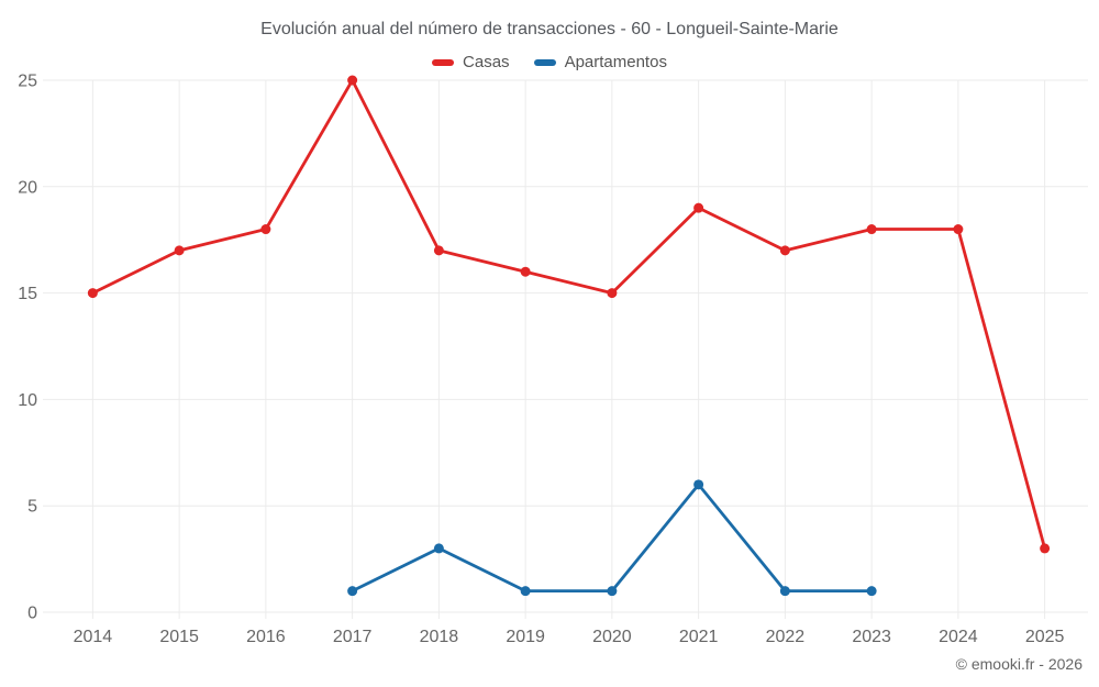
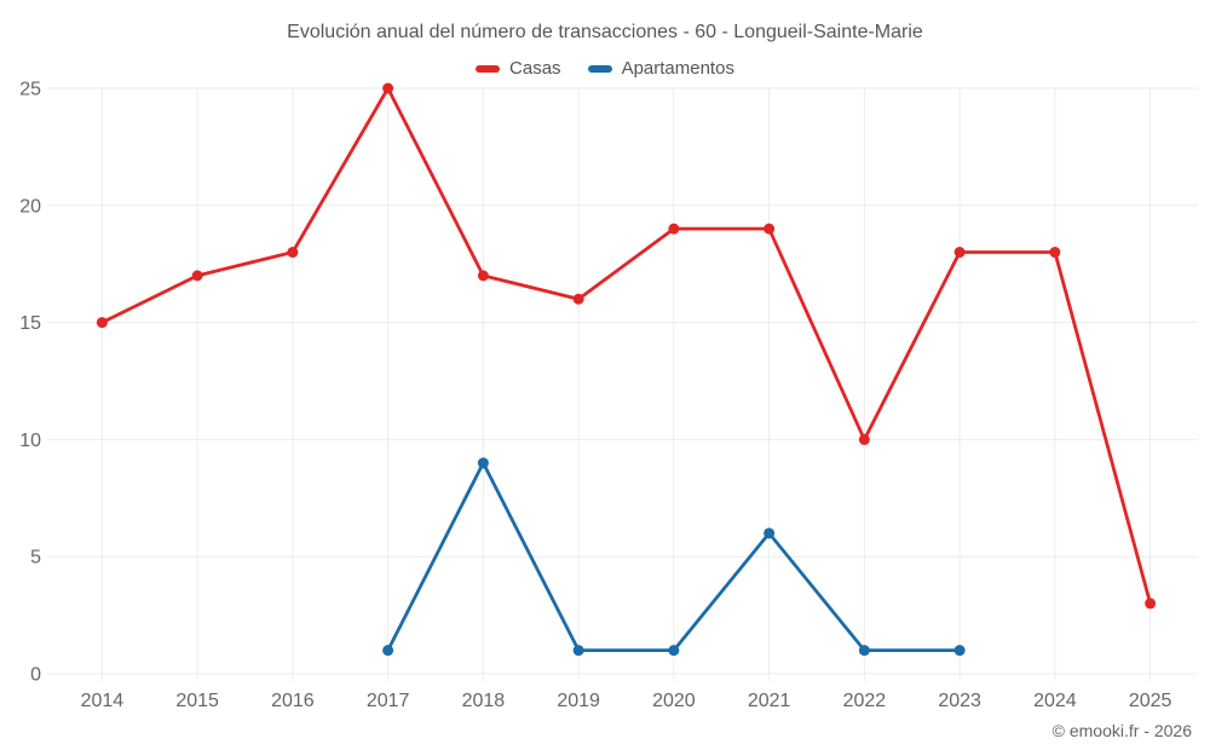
Apartamentos/2018: 3 -> 9
Casas/2020: 15 -> 19
Casas/2022: 17 -> 10
